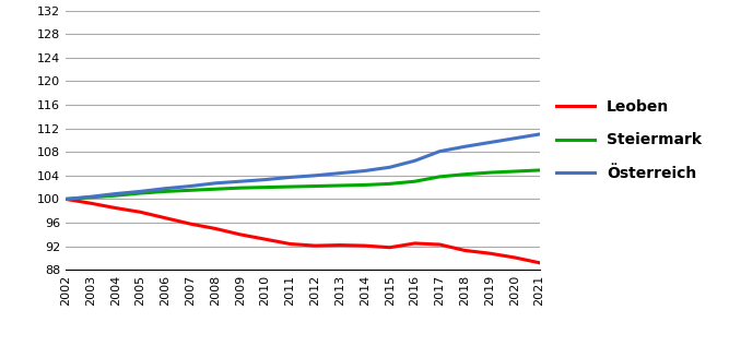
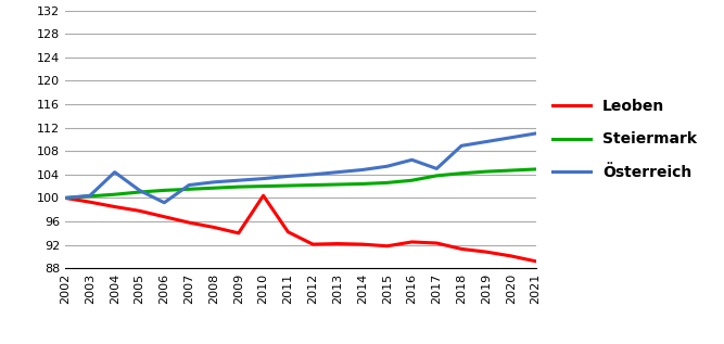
Österreich/2004: 100.9 -> 104.4
Österreich/2006: 101.8 -> 99.2
Leoben/2010: 93.2 -> 100.4
Leoben/2011: 92.4 -> 94.2
Österreich/2017: 108.1 -> 105.0
